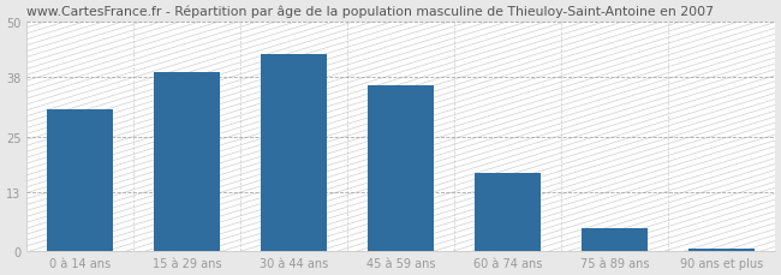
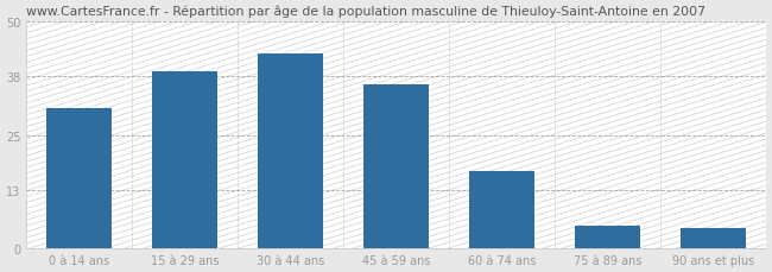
90 ans et plus: 0.5 -> 4.5
